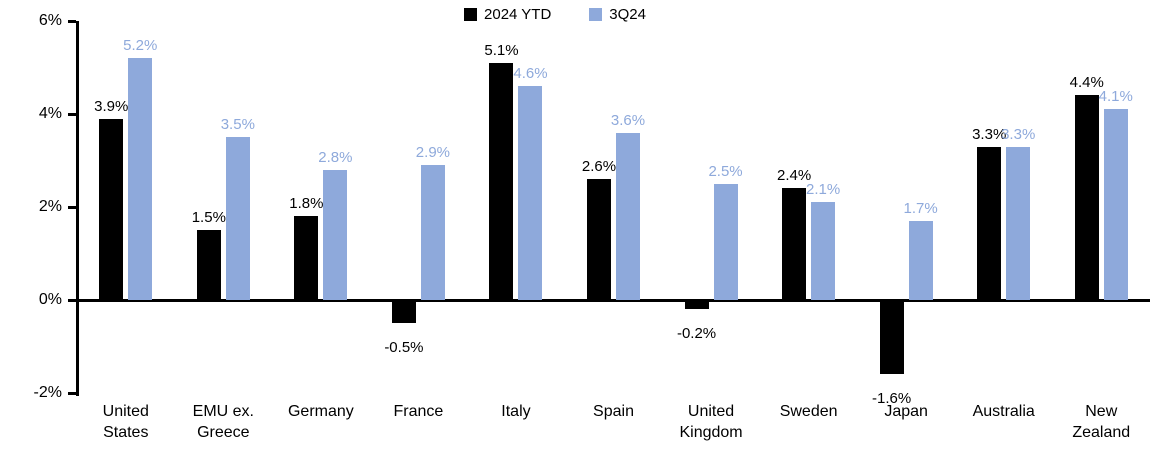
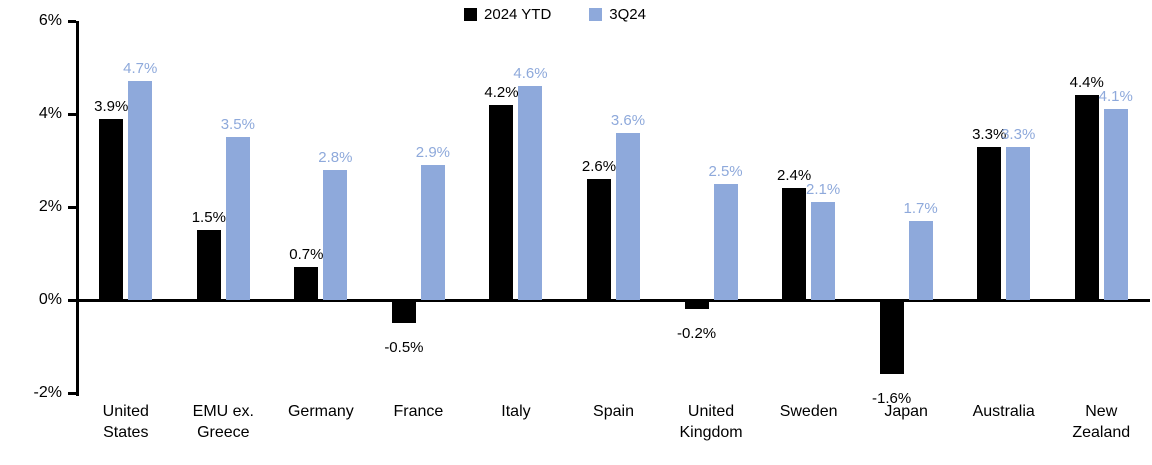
3Q24/United States: 5.2% -> 4.7%
2024 YTD/Germany: 1.8% -> 0.7%
2024 YTD/Italy: 5.1% -> 4.2%
